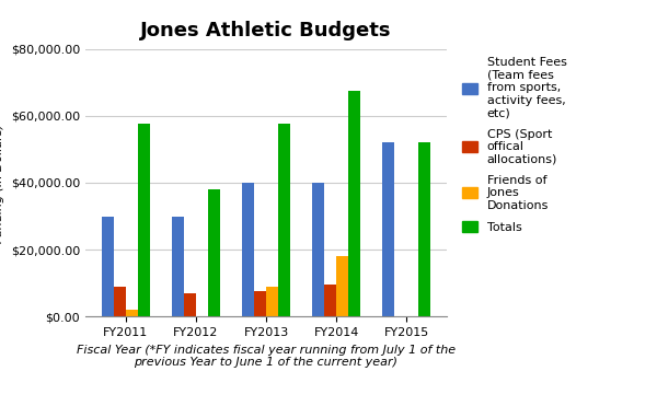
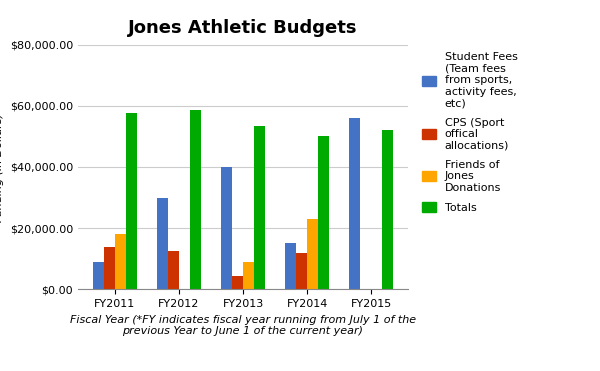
Student Fees (Team fees from sports, activity fees, etc)/FY2011: $30,000 -> $9,000
CPS (Sport offical allocations)/FY2011: $9,000 -> $14,000
Friends of Jones Donations/FY2011: $2,000 -> $18,000
CPS (Sport offical allocations)/FY2012: $7,000 -> $12,500
Totals/FY2012: $38,000 -> $58,500
CPS (Sport offical allocations)/FY2013: $7,500 -> $4,500
Totals/FY2013: $57,500 -> $53,500
Student Fees (Team fees from sports, activity fees, etc)/FY2014: $40,000 -> $15,000
CPS (Sport offical allocations)/FY2014: $9,500 -> $12,000
Friends of Jones Donations/FY2014: $18,000 -> $23,000
Totals/FY2014: $67,500 -> $50,000
Student Fees (Team fees from sports, activity fees, etc)/FY2015: $52,000 -> $56,000
